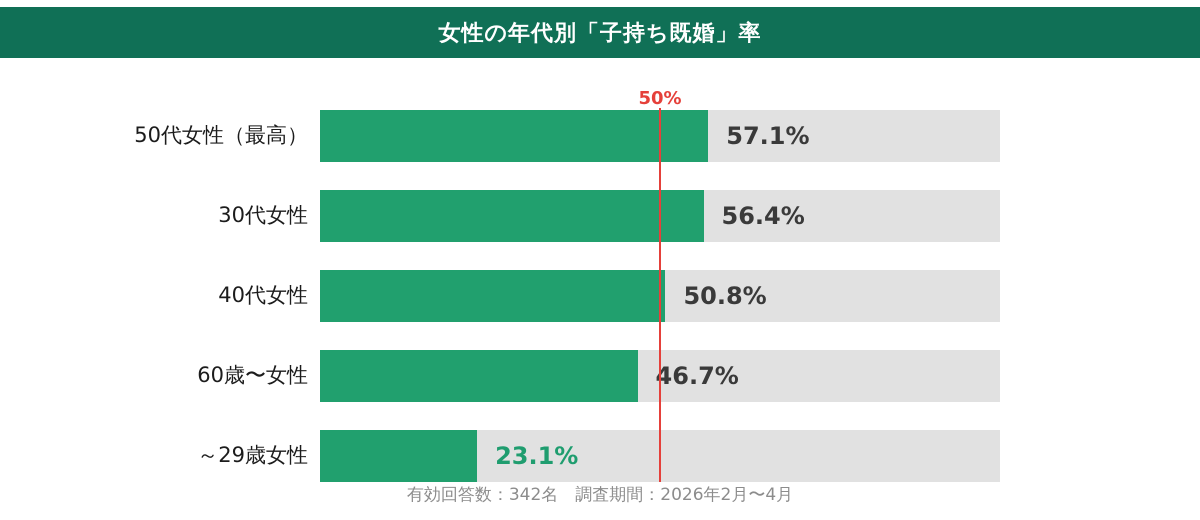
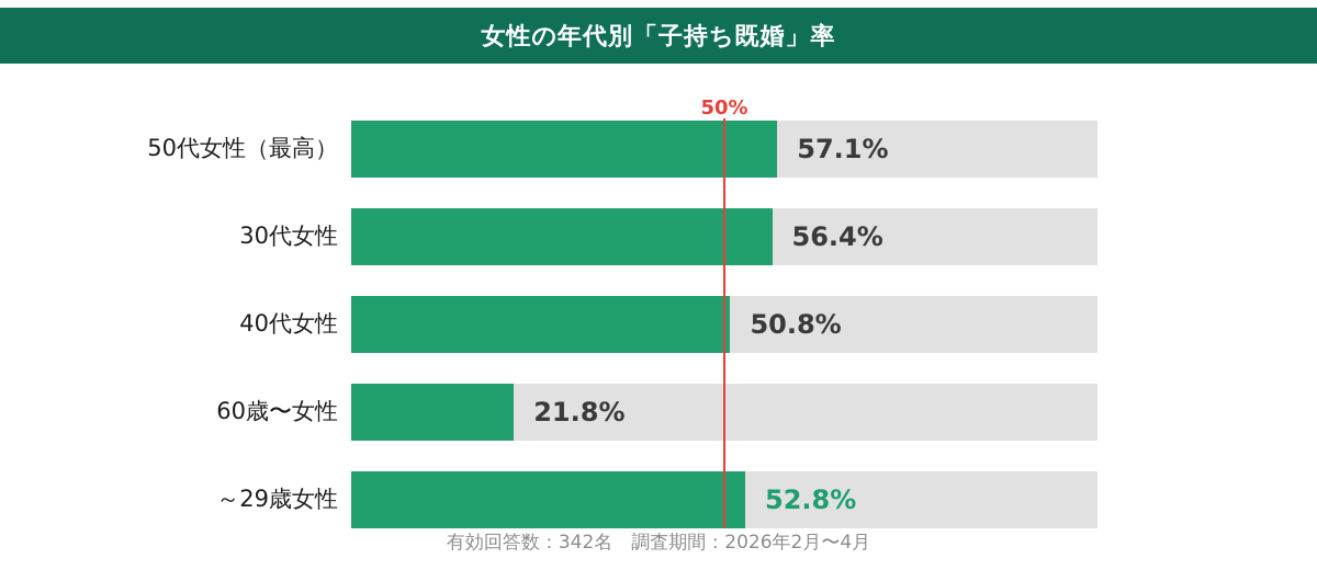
60歳〜女性: 46.7% -> 21.8%
～29歳女性: 23.1% -> 52.8%
